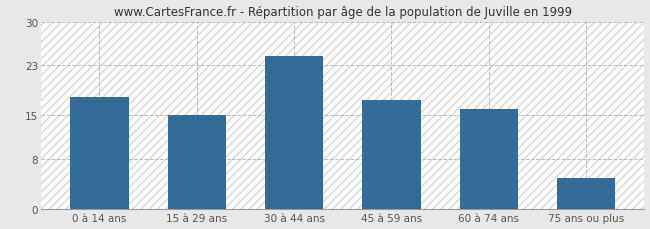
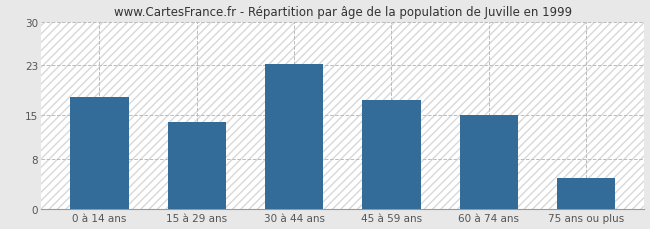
15 à 29 ans: 15.0 -> 14.0
30 à 44 ans: 24.5 -> 23.2
60 à 74 ans: 16.0 -> 15.0
